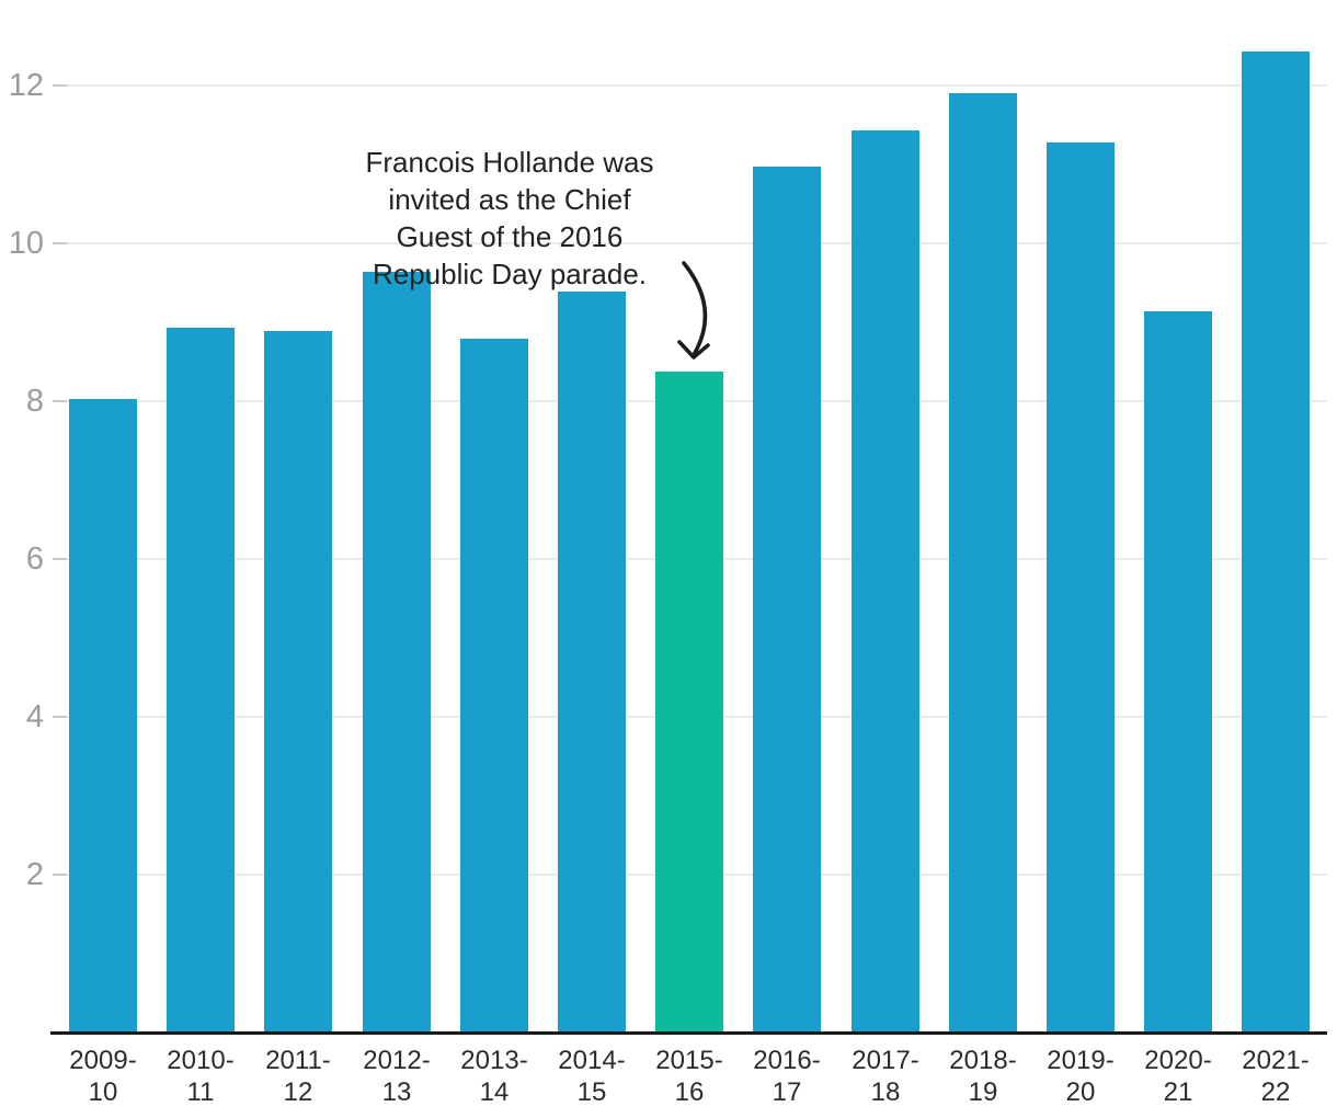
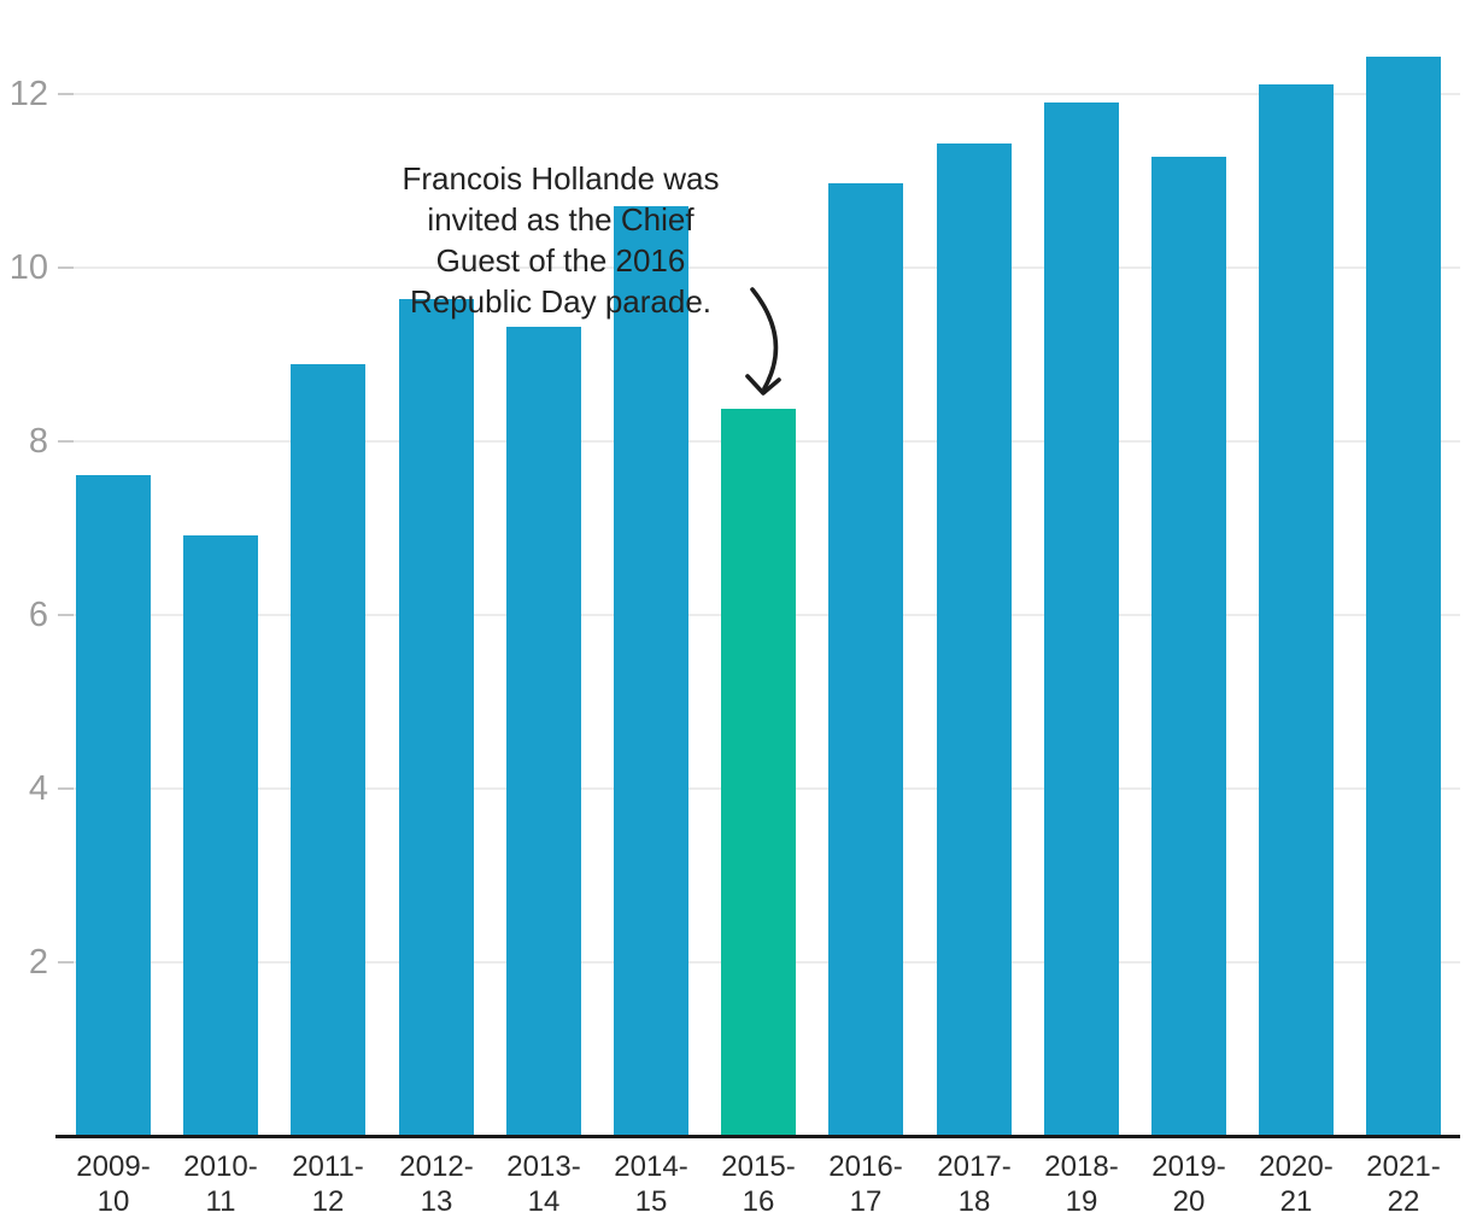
2009-10: 8.0 -> 7.6
2010-11: 8.9 -> 6.9
2013-14: 8.8 -> 9.3
2014-15: 9.4 -> 10.7
2020-21: 9.1 -> 12.1
